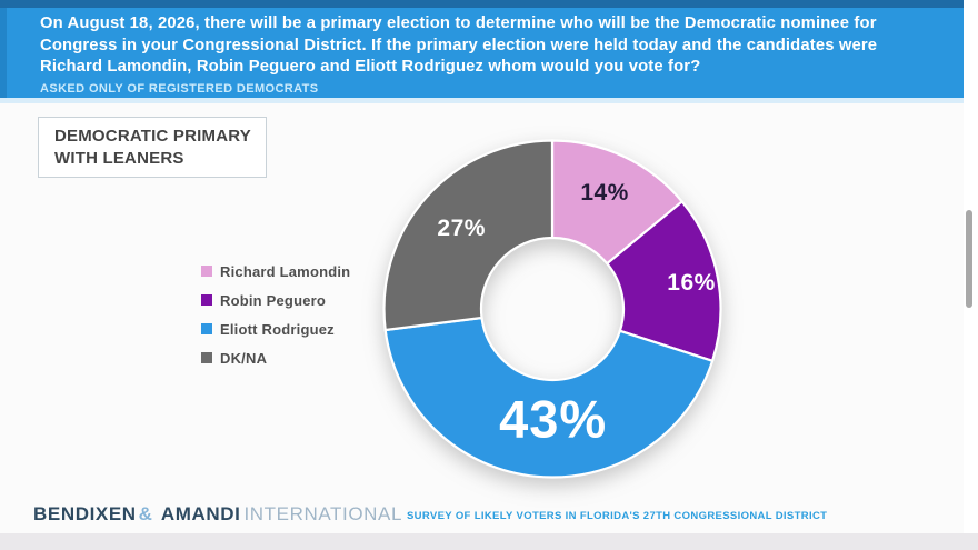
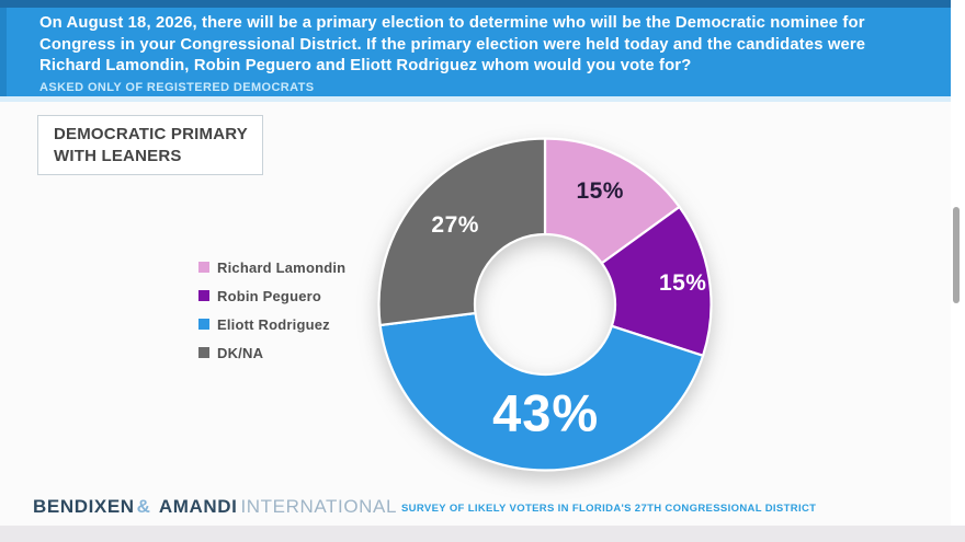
Richard Lamondin: 14% -> 15%
Robin Peguero: 16% -> 15%
